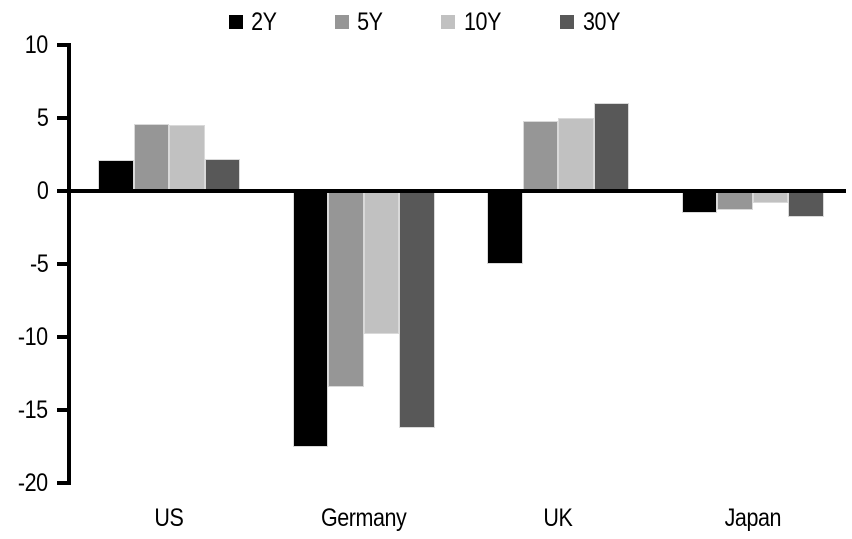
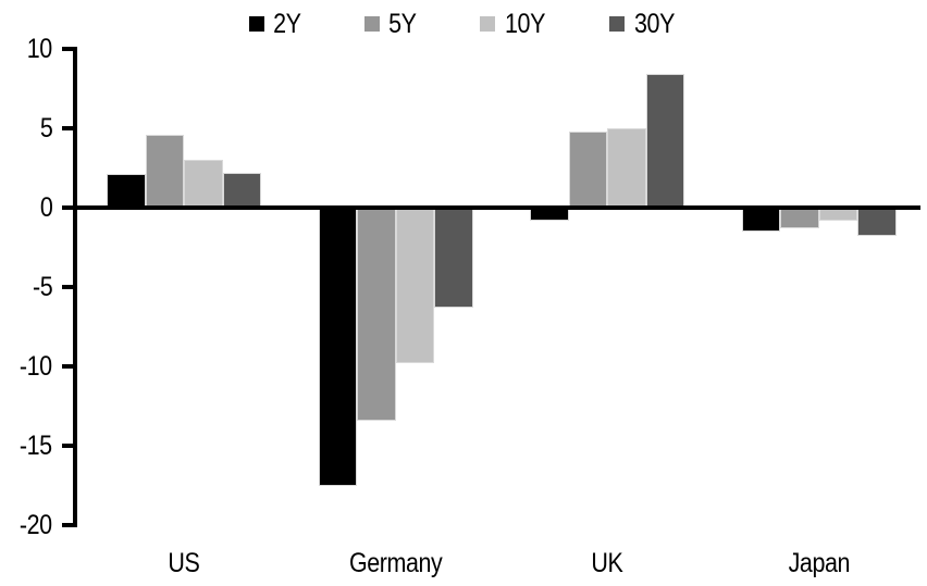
10Y/US: 4.5 -> 3.0
30Y/Germany: -16.2 -> -6.3
2Y/UK: -5.0 -> -0.8
30Y/UK: 6.0 -> 8.4
